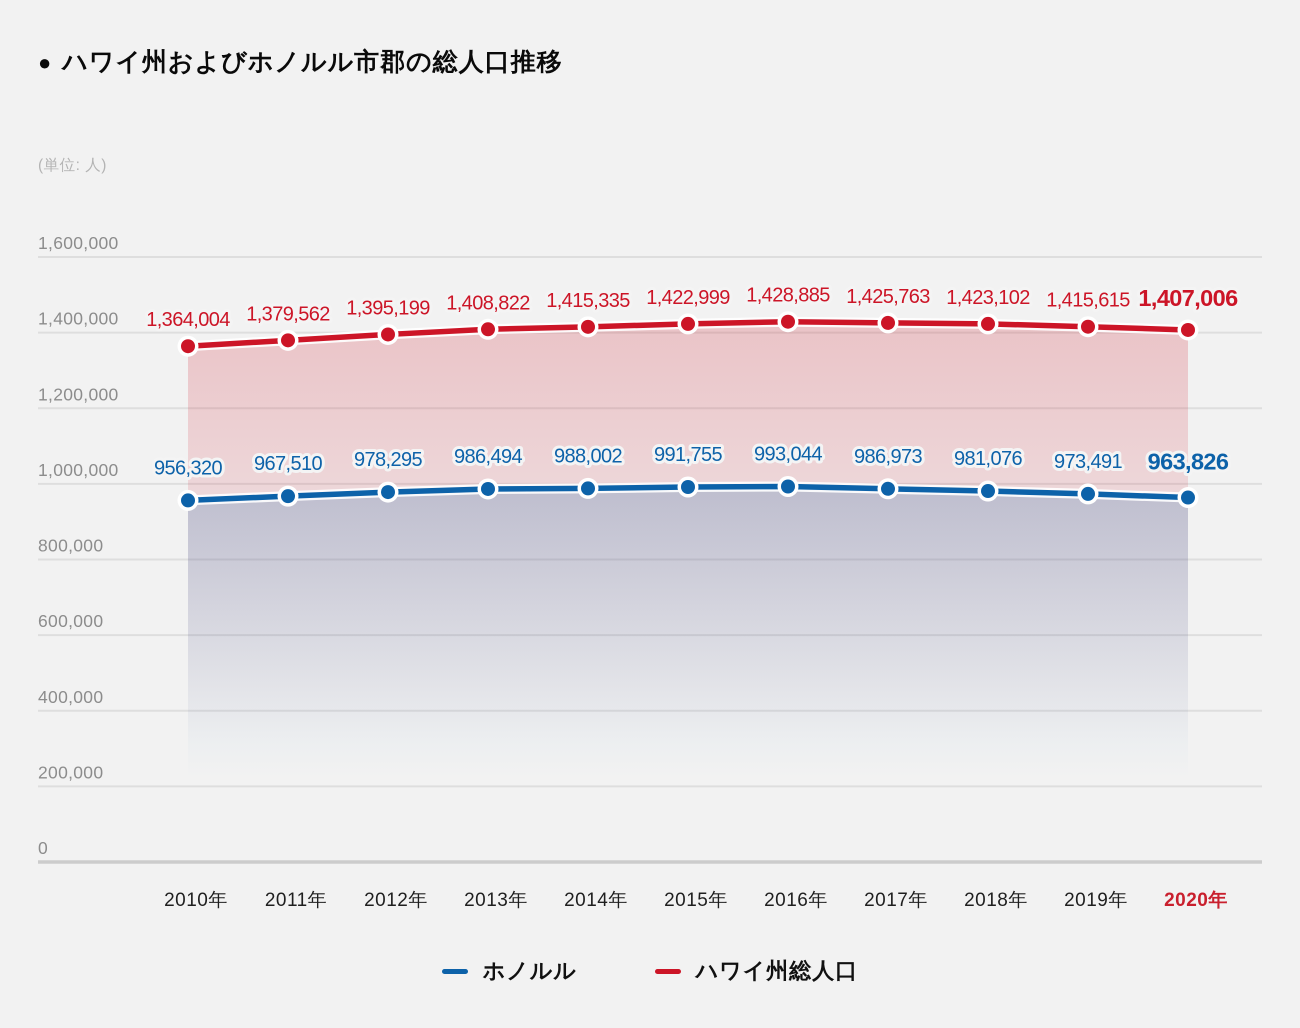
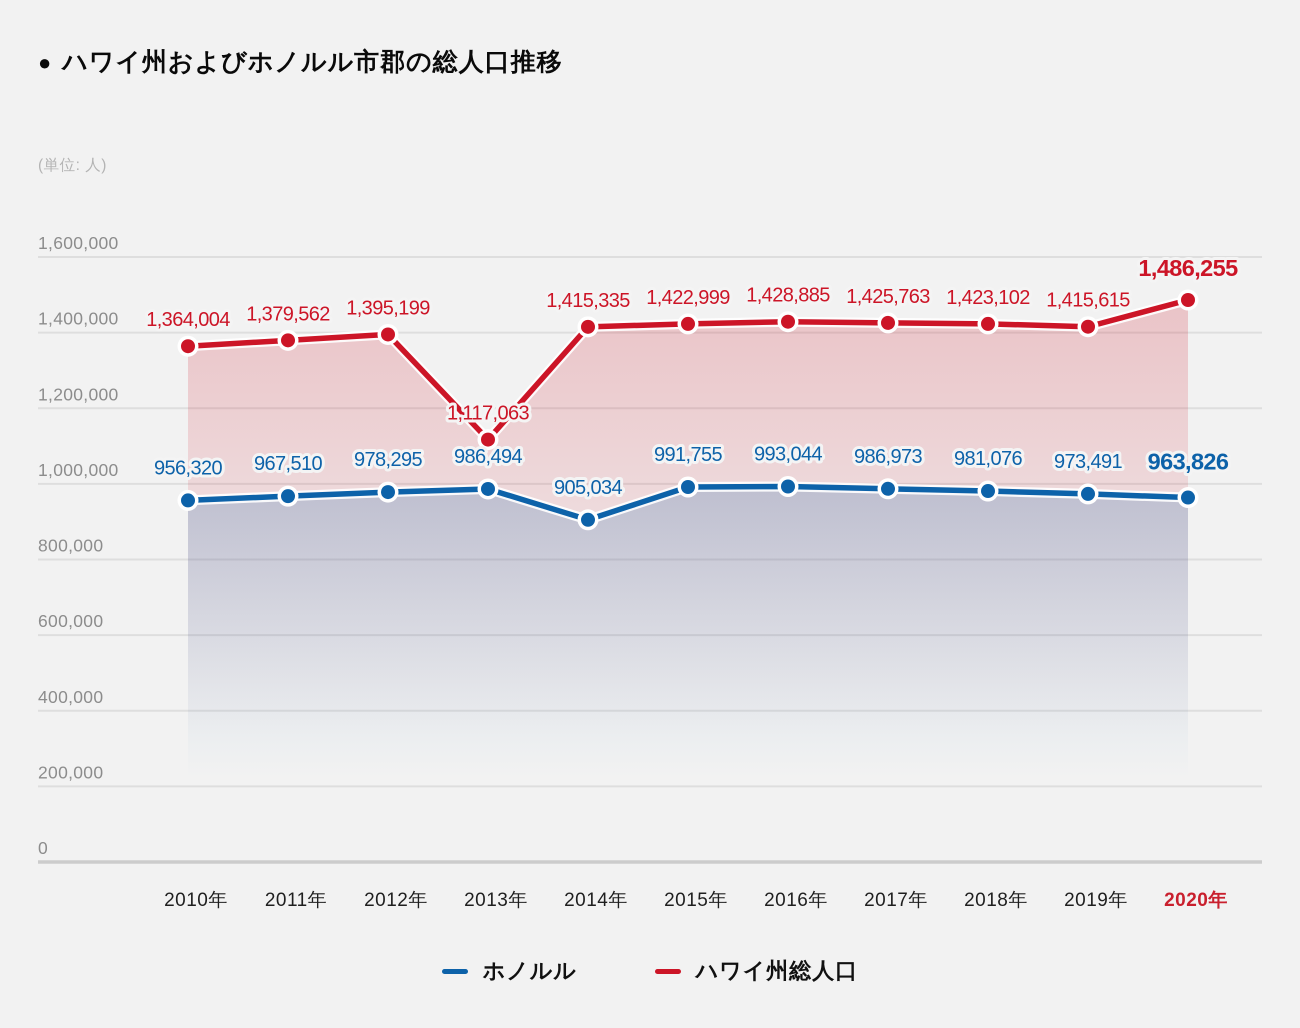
ハワイ州総人口/2013年: 1,408,822 -> 1,117,063
ホノルル/2014年: 988,002 -> 905,034
ハワイ州総人口/2020年: 1,407,006 -> 1,486,255
